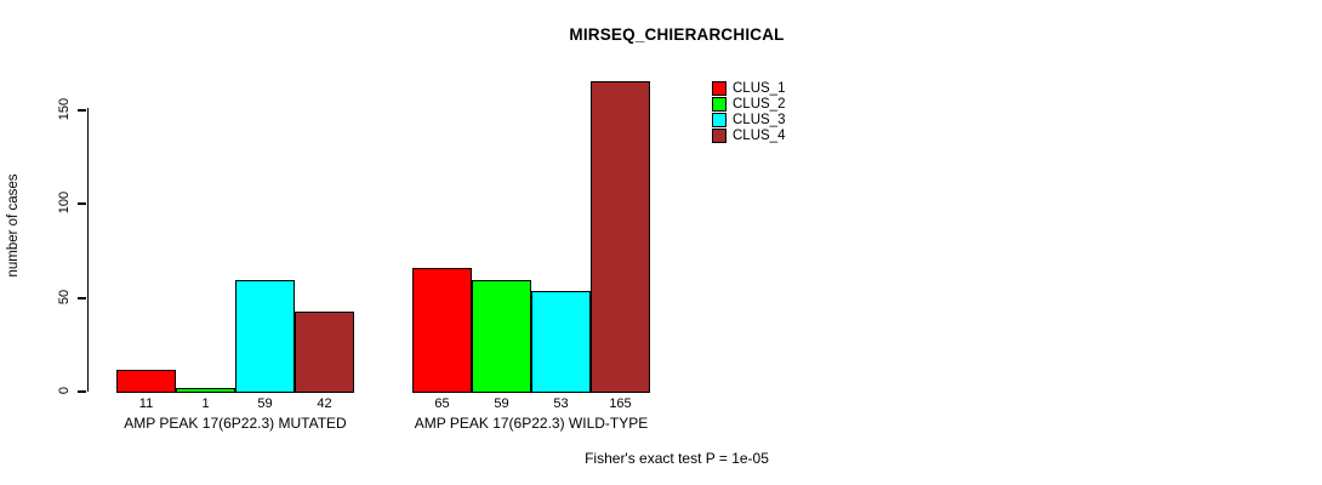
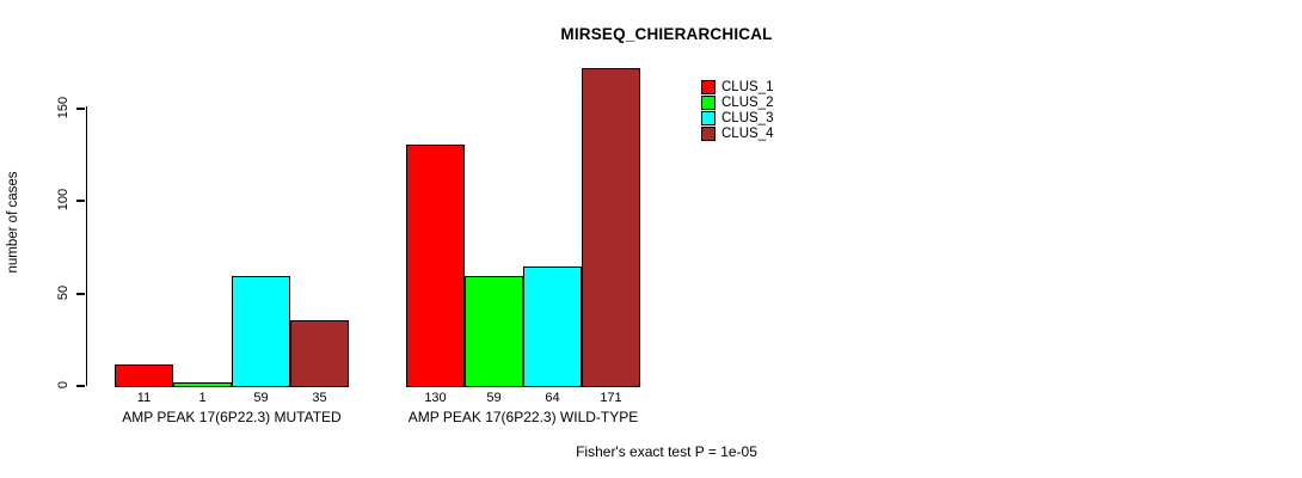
CLUS_4/AMP PEAK 17(6P22.3) MUTATED: 42 -> 35
CLUS_1/AMP PEAK 17(6P22.3) WILD-TYPE: 65 -> 130
CLUS_3/AMP PEAK 17(6P22.3) WILD-TYPE: 53 -> 64
CLUS_4/AMP PEAK 17(6P22.3) WILD-TYPE: 165 -> 171
